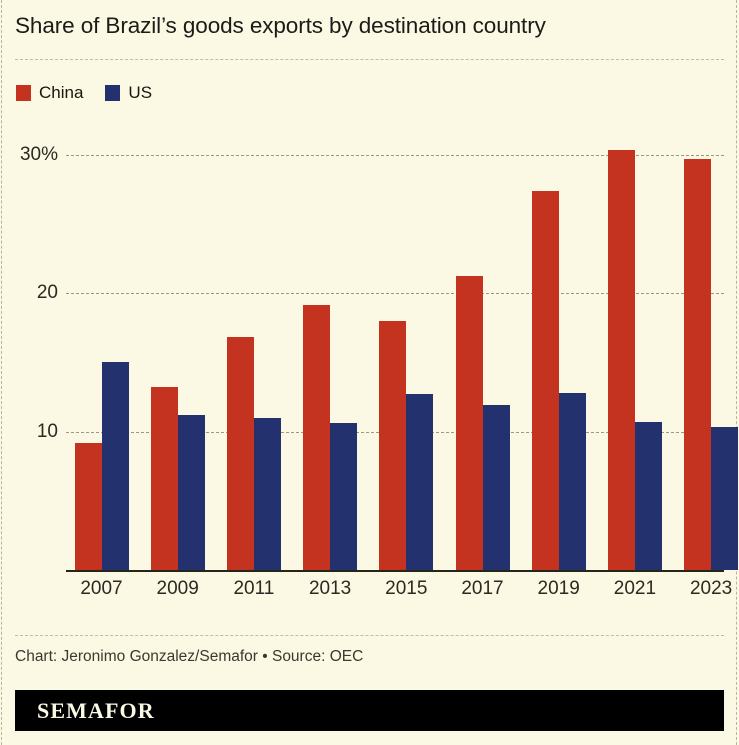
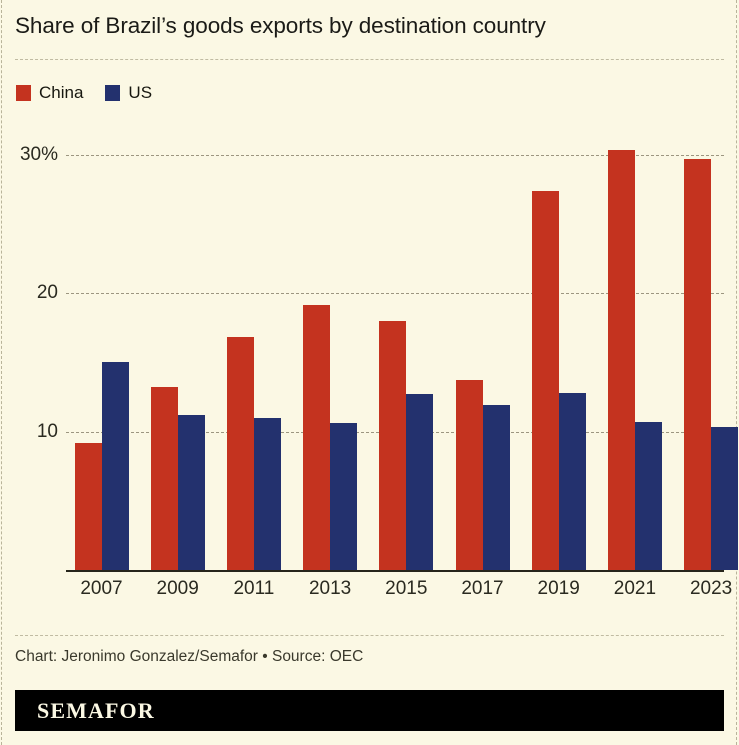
China/2017: 21.2% -> 13.7%
